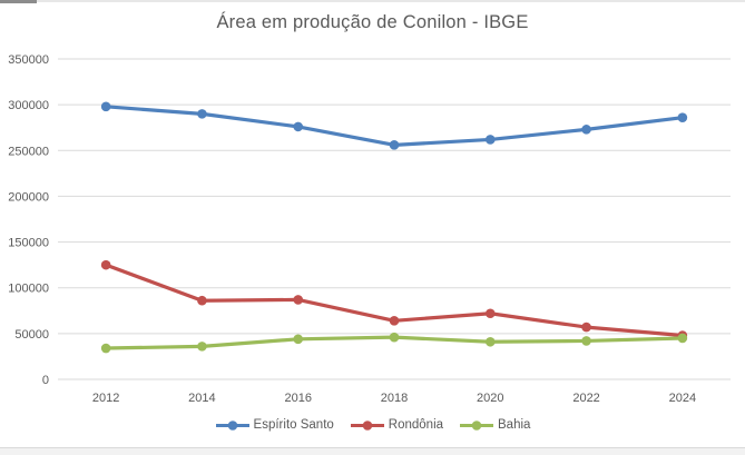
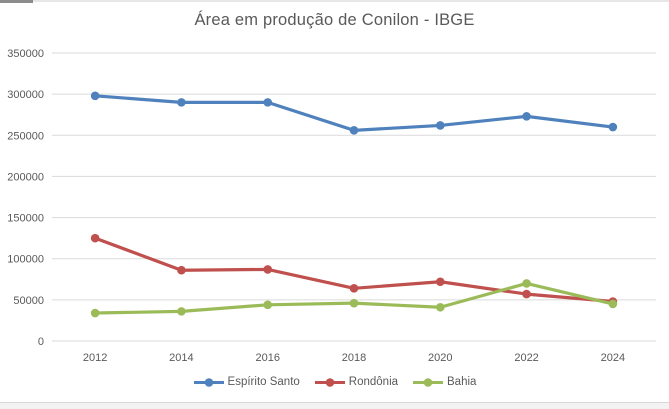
Espírito Santo/2016: 280000 -> 290000
Bahia/2022: 40000 -> 70000
Espírito Santo/2024: 290000 -> 260000
